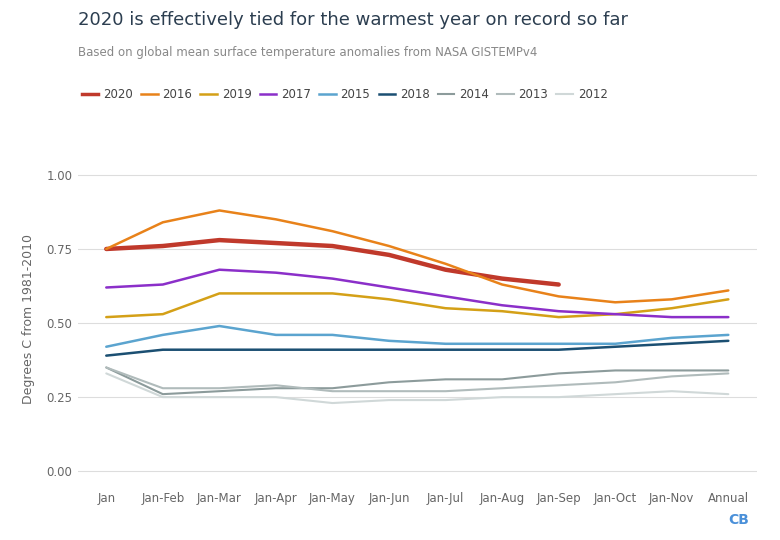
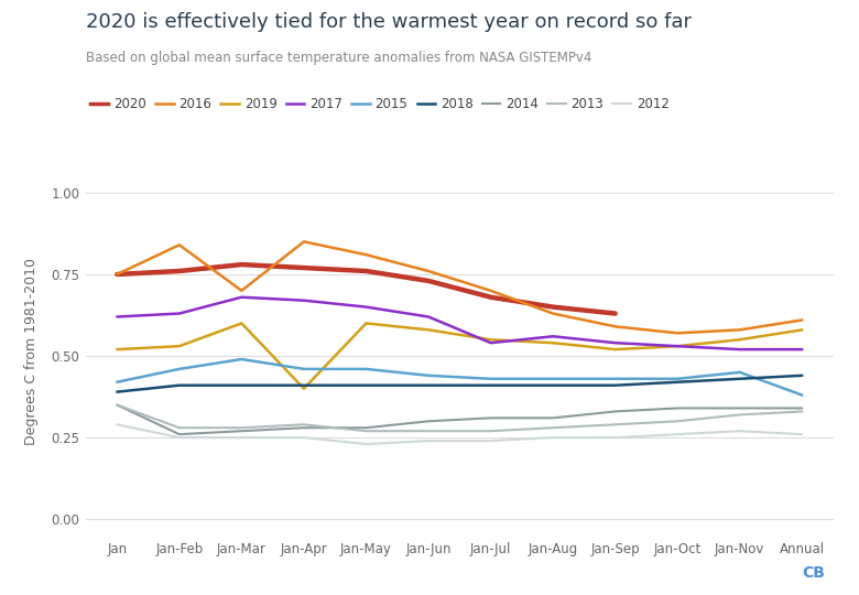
2012/Jan: 0.33 -> 0.29
2016/Jan-Mar: 0.88 -> 0.70
2019/Jan-Apr: 0.60 -> 0.40
2017/Jan-Jul: 0.59 -> 0.54
2015/Annual: 0.46 -> 0.38
